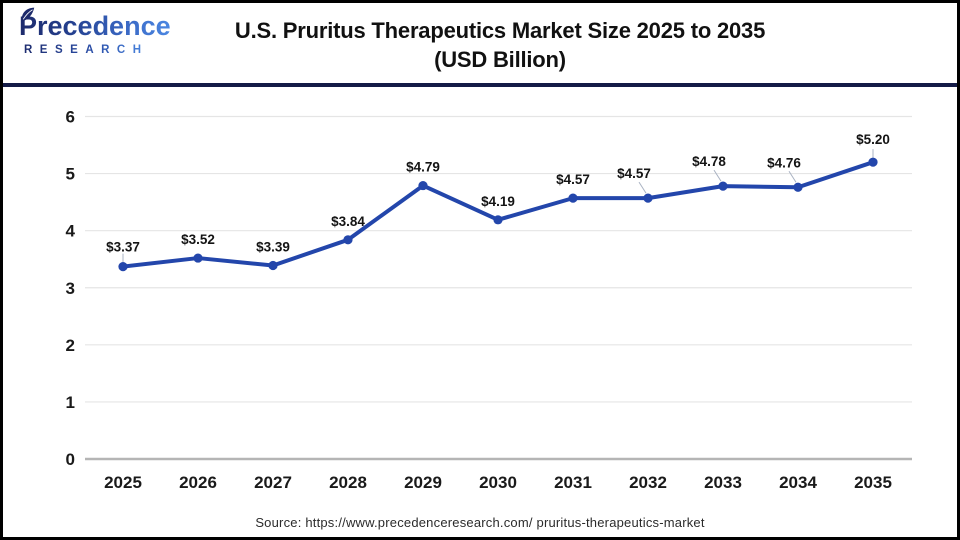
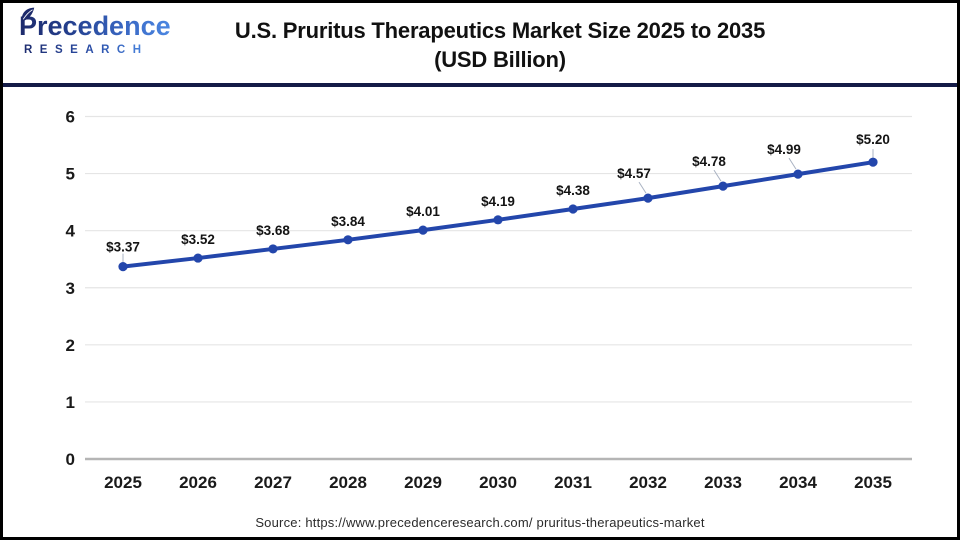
2027: $3.39 -> $3.68
2029: $4.79 -> $4.01
2031: $4.57 -> $4.38
2034: $4.76 -> $4.99
